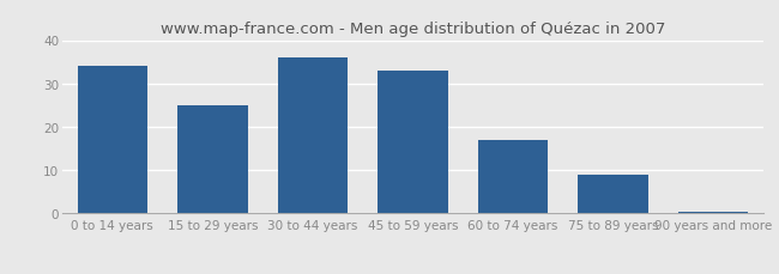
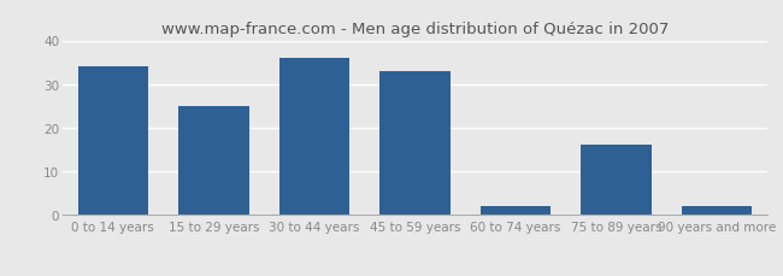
60 to 74 years: 17.0 -> 2.0
75 to 89 years: 9.0 -> 16.0
90 years and more: 0.5 -> 2.0
